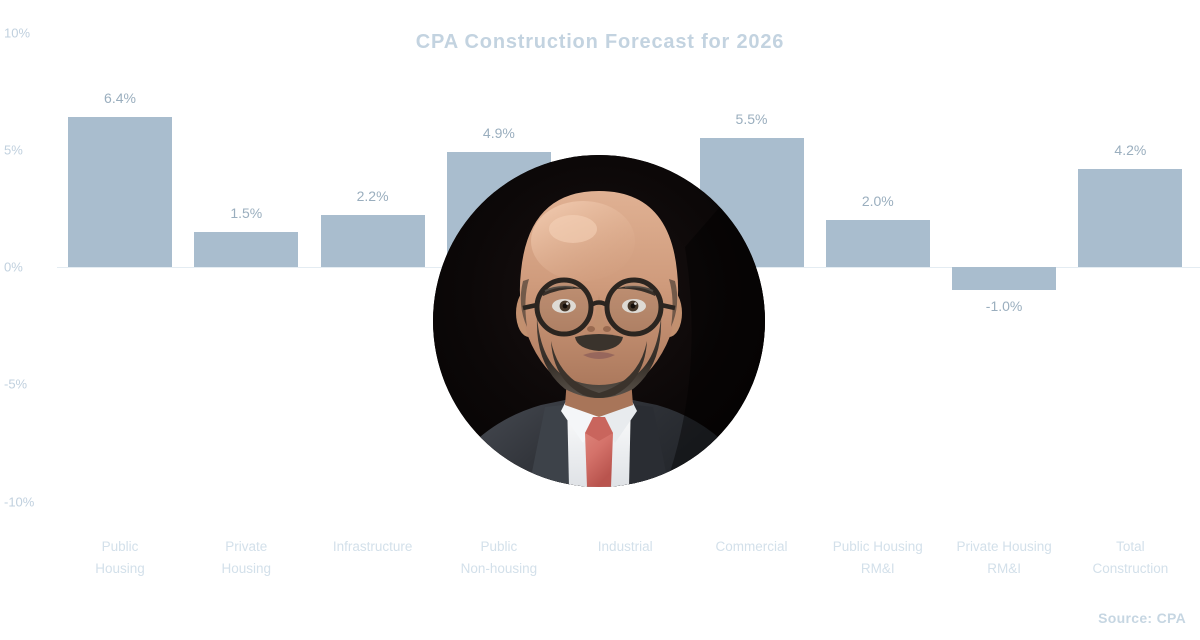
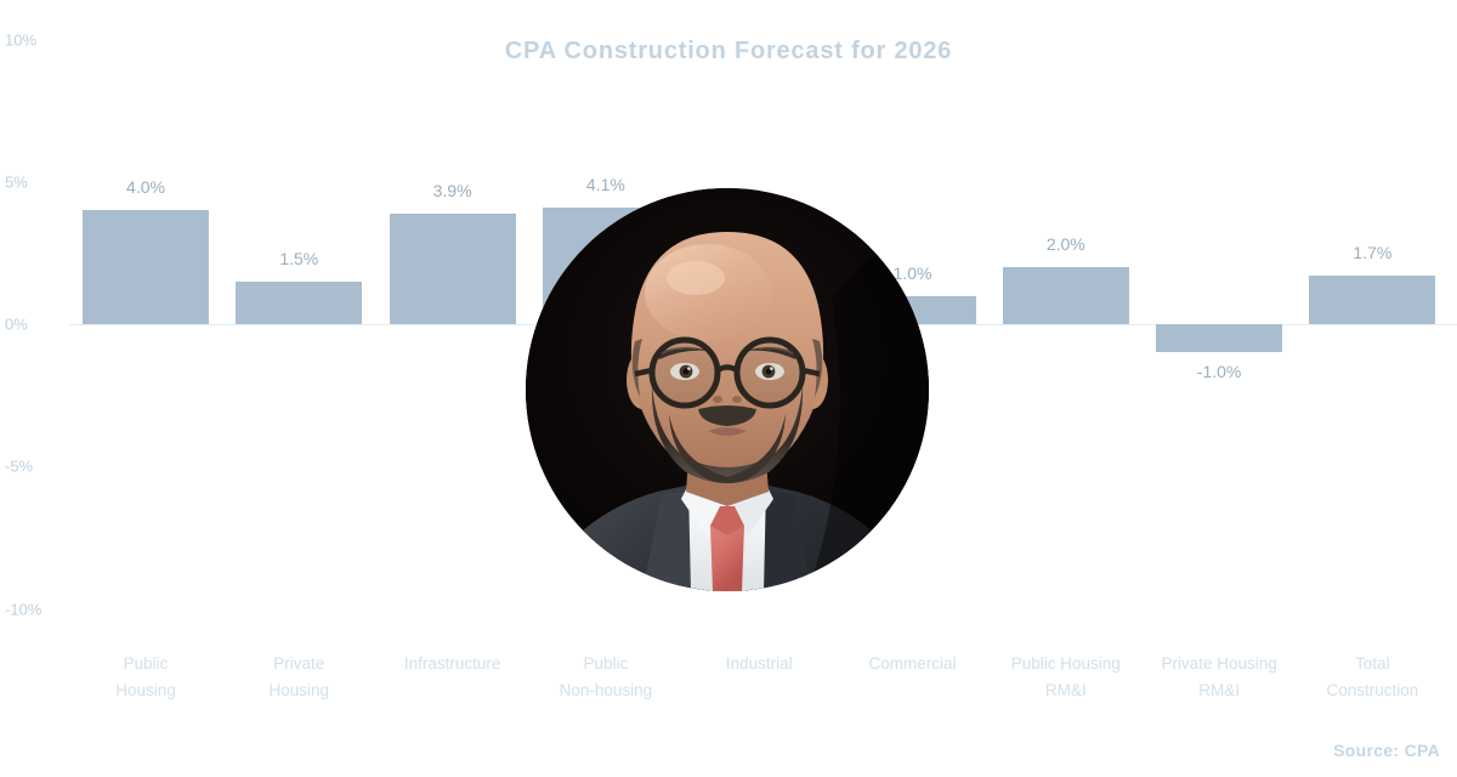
Public Housing: 6.4% -> 4.0%
Infrastructure: 2.2% -> 3.9%
Public Non-housing: 4.9% -> 4.1%
Commercial: 5.5% -> 1.0%
Total Construction: 4.2% -> 1.7%
